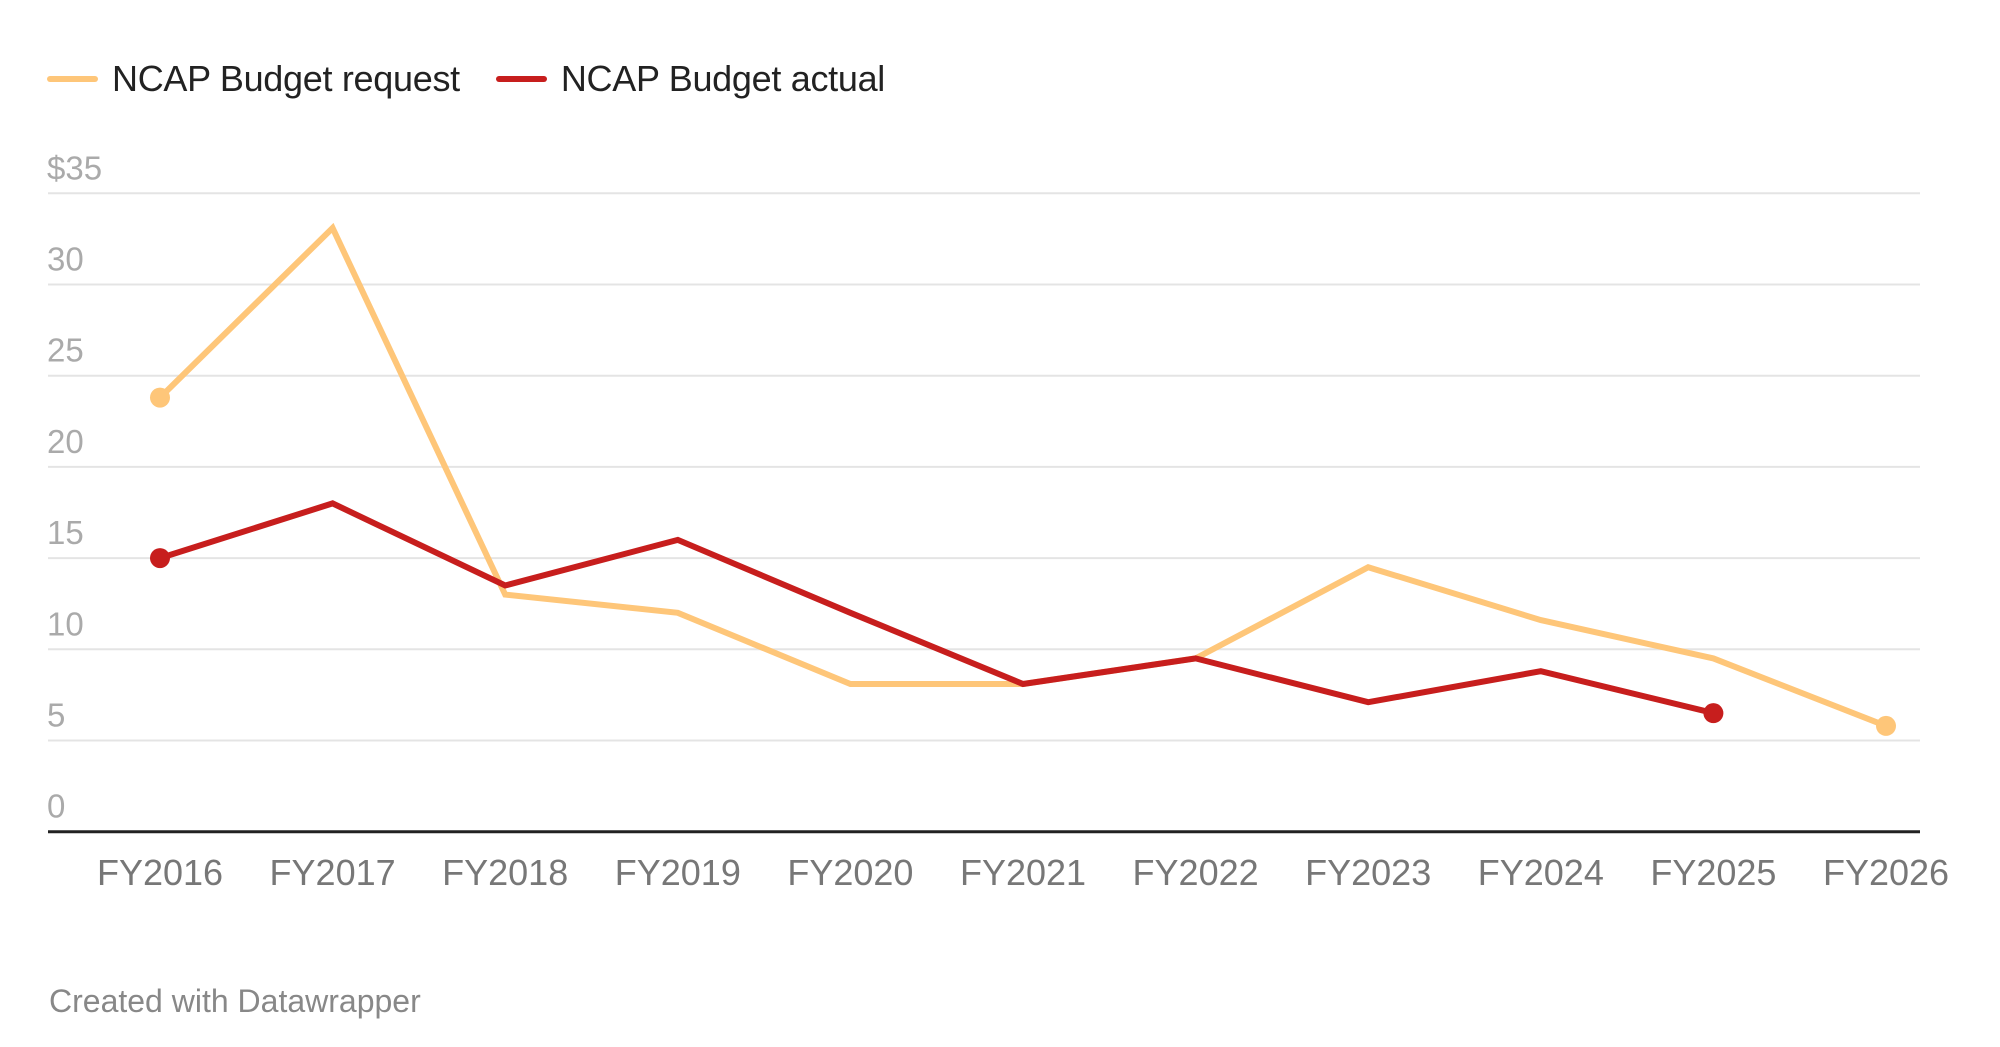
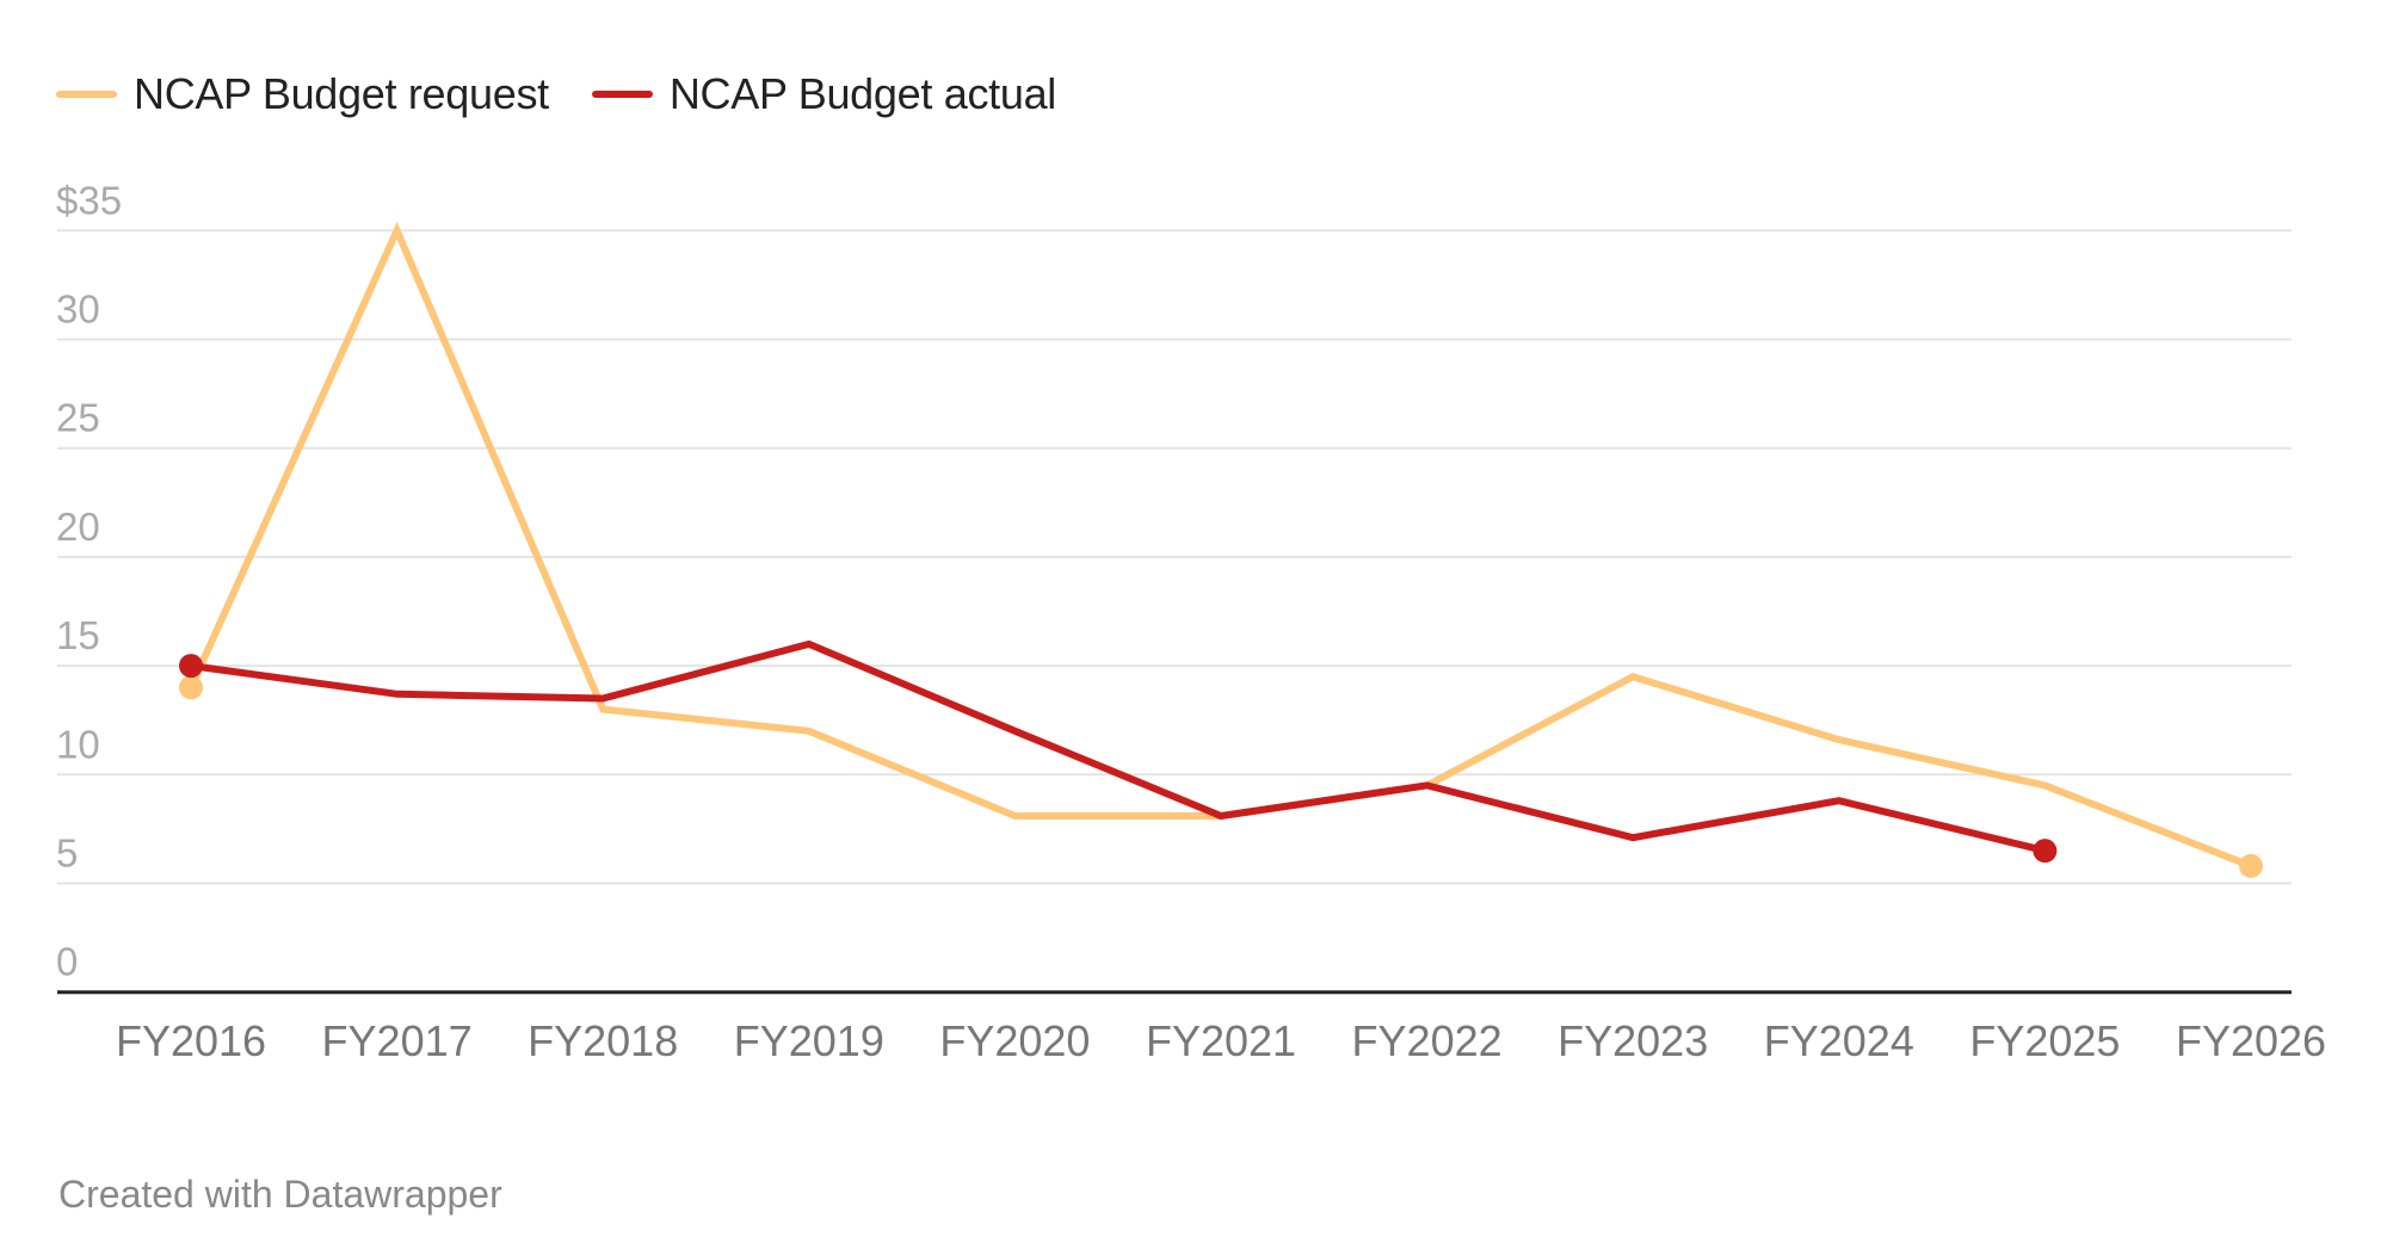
NCAP Budget request/FY2016: $23.8 -> $14.0
NCAP Budget request/FY2017: $33.1 -> $35.0
NCAP Budget actual/FY2017: $18.0 -> $13.7
